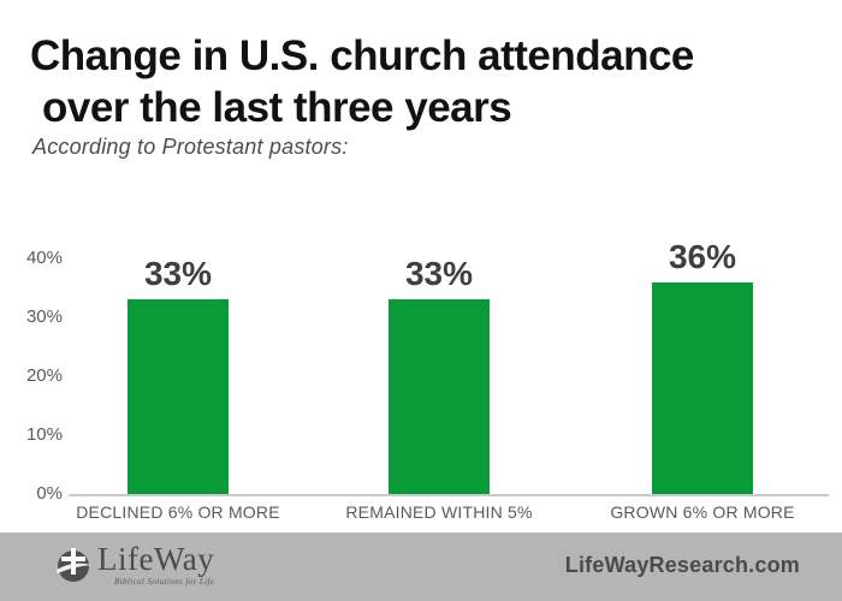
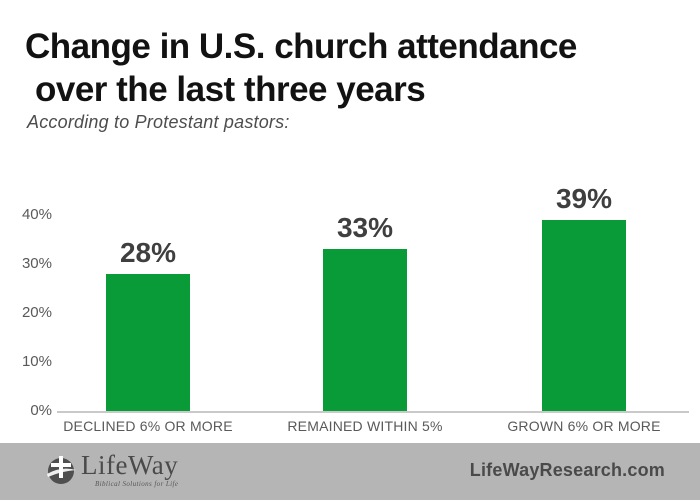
DECLINED 6% OR MORE: 33% -> 28%
GROWN 6% OR MORE: 36% -> 39%
